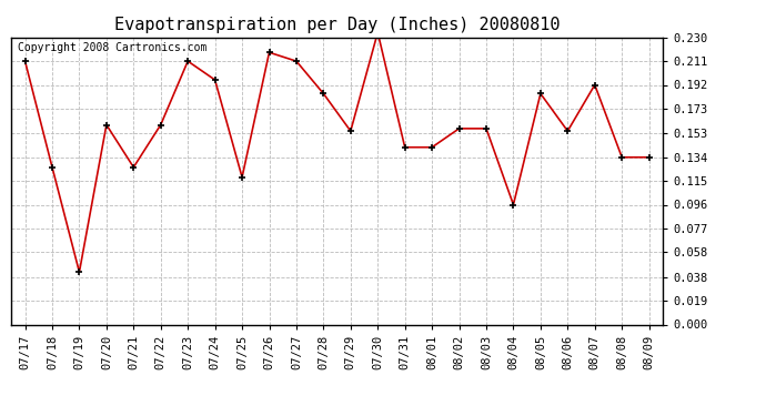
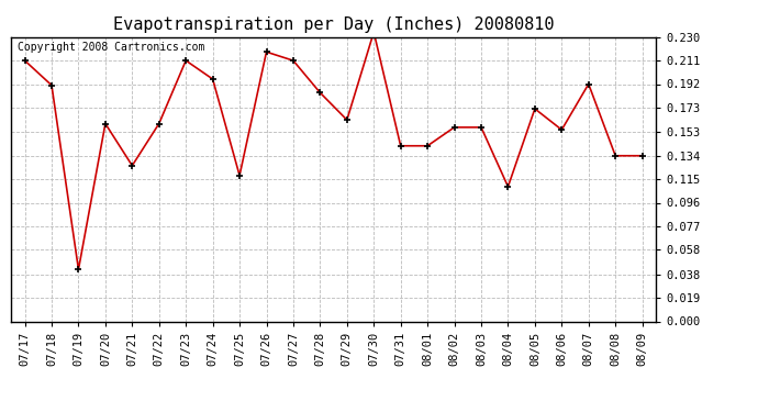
07/18: 0.126 -> 0.191
07/29: 0.155 -> 0.163
08/04: 0.096 -> 0.109
08/05: 0.185 -> 0.172
